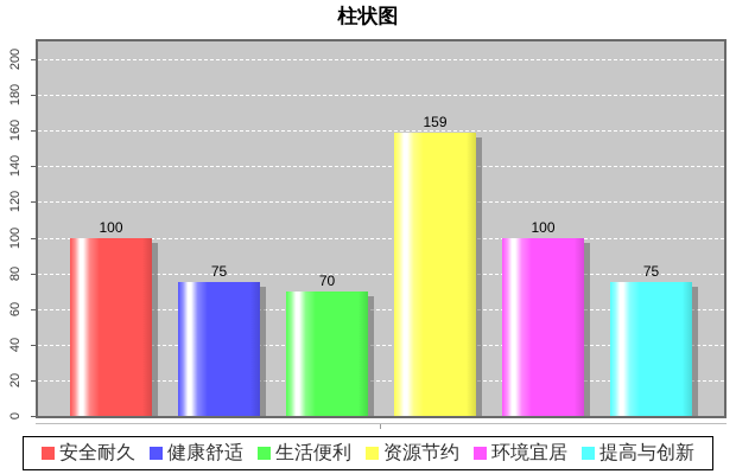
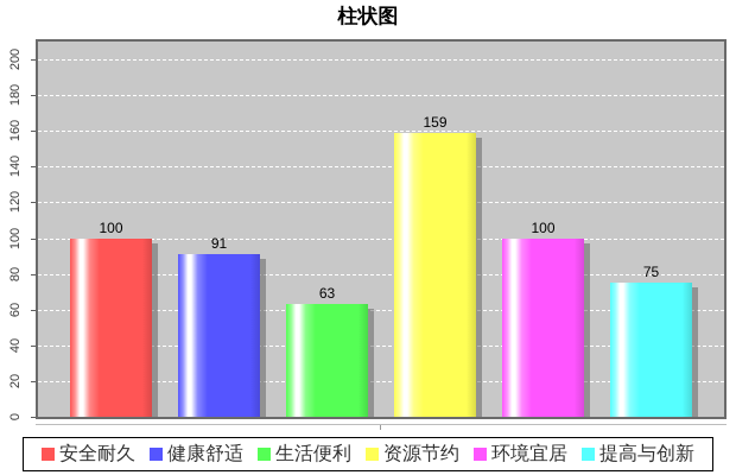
健康舒适: 75 -> 91
生活便利: 70 -> 63
